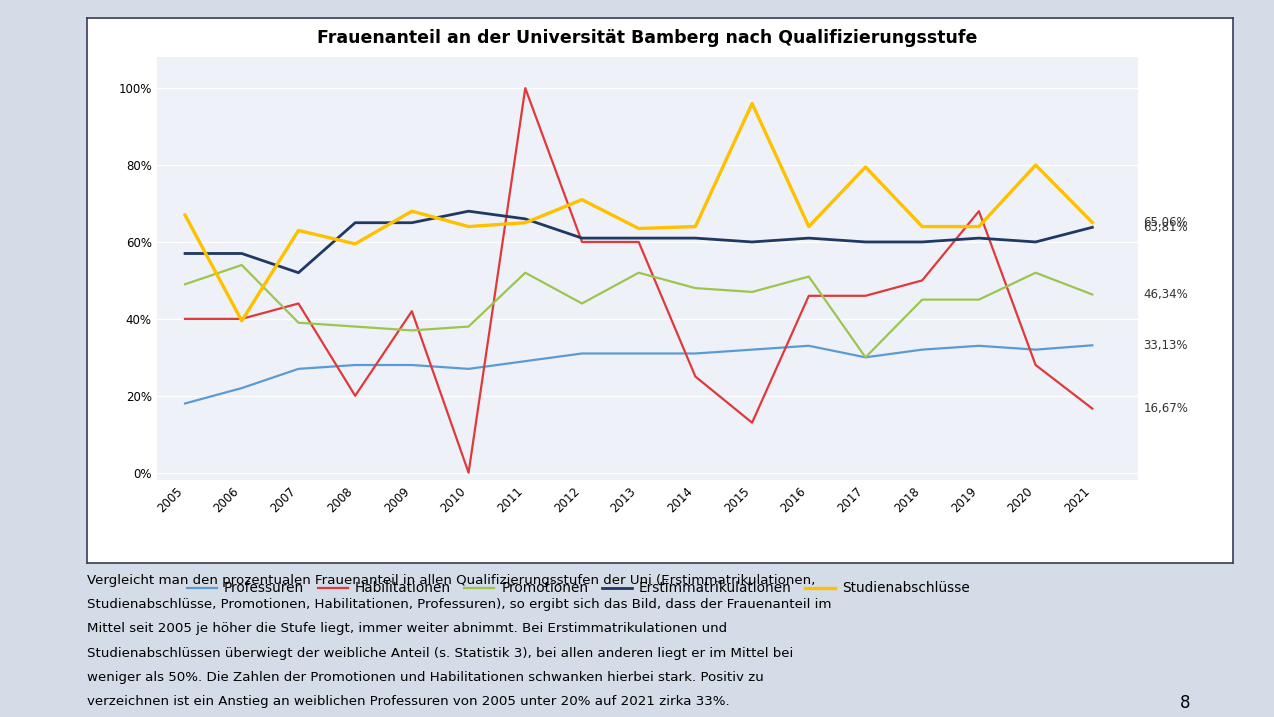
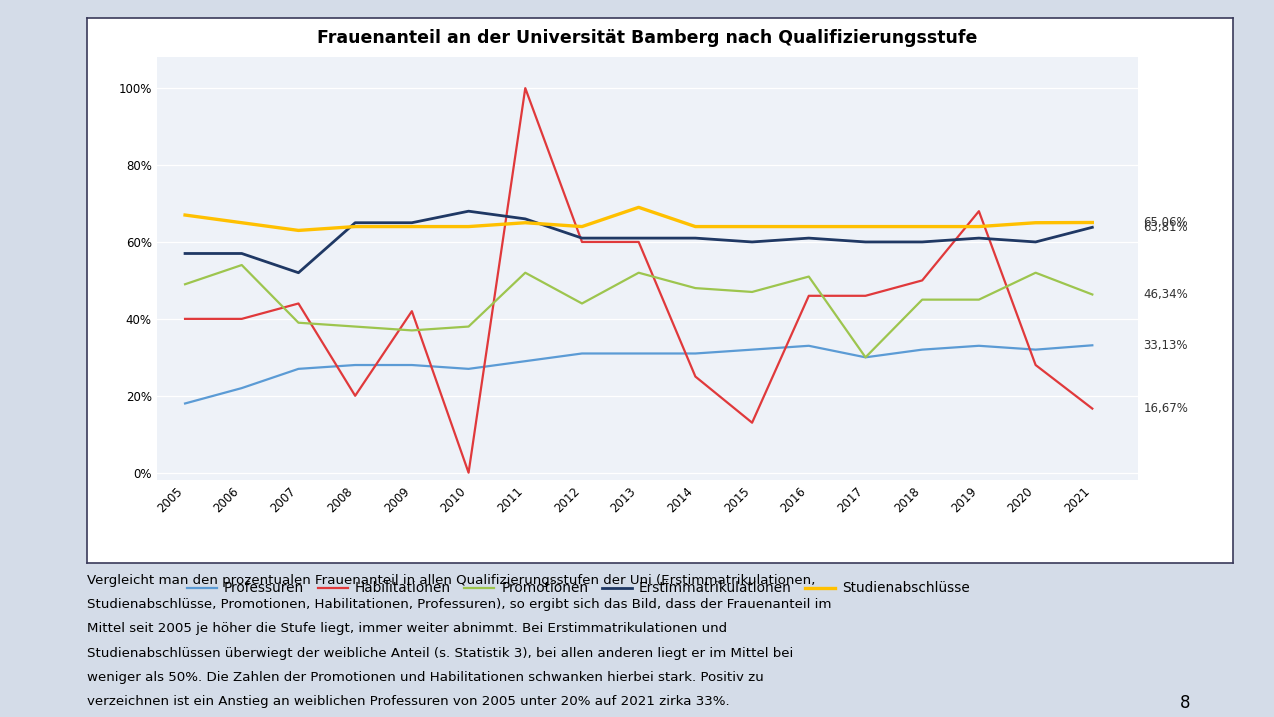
Studienabschlüsse/2006: 39.5% -> 65.0%
Studienabschlüsse/2008: 59.5% -> 64.0%
Studienabschlüsse/2009: 68.0% -> 64.0%
Studienabschlüsse/2012: 71.0% -> 64.0%
Studienabschlüsse/2013: 63.5% -> 69.0%
Studienabschlüsse/2015: 96.0% -> 64.0%
Studienabschlüsse/2017: 79.5% -> 64.0%
Studienabschlüsse/2020: 80.0% -> 65.0%
